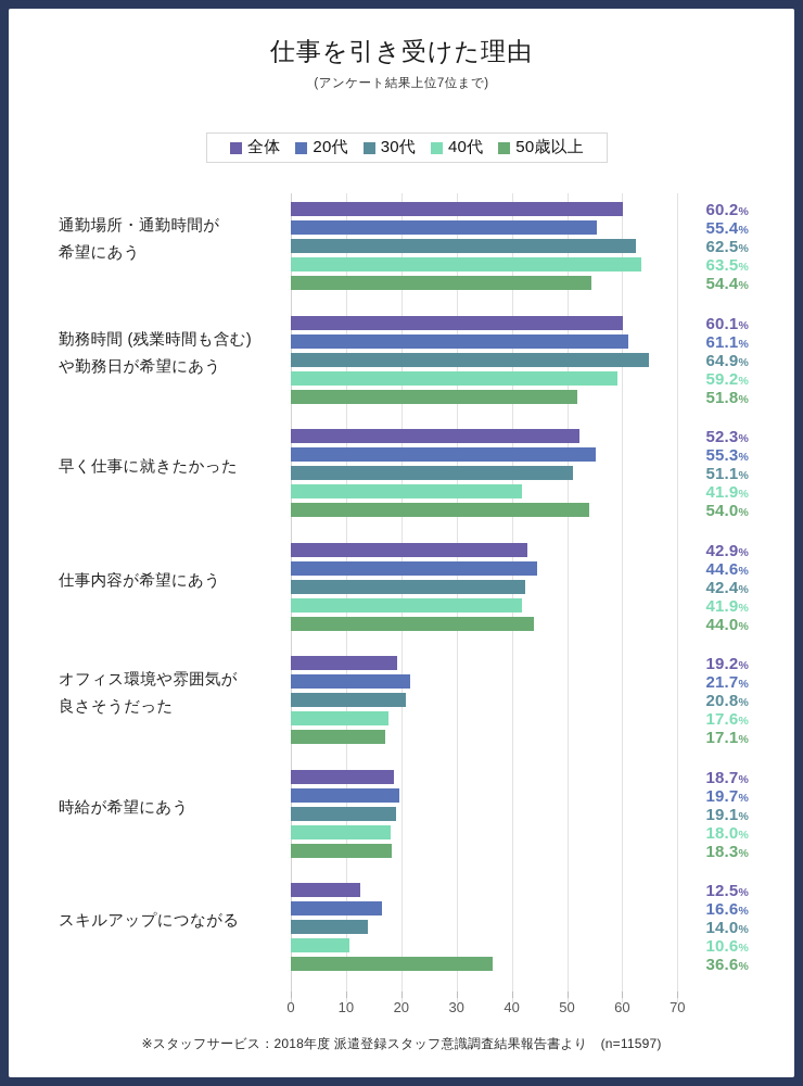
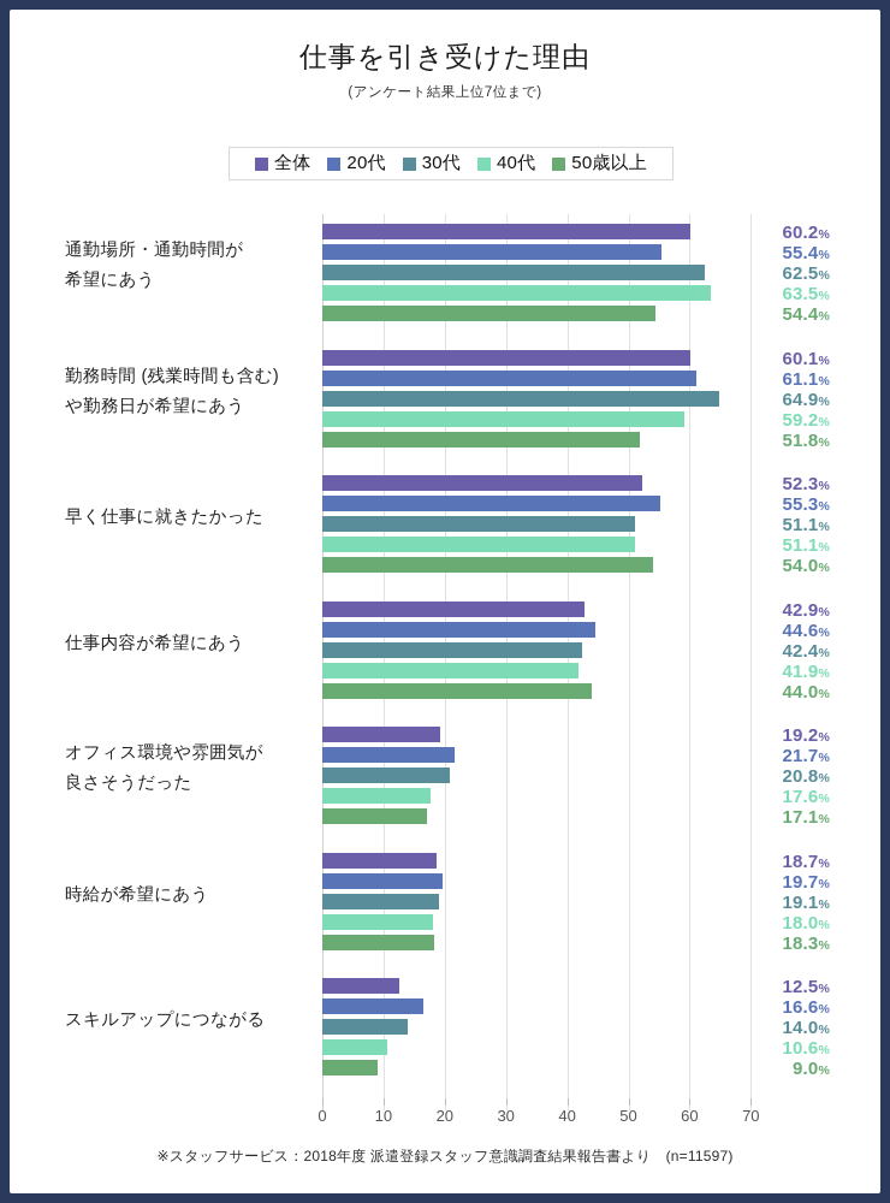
40代/早く仕事に就きたかった: 41.9 -> 51.1
50歳以上/スキルアップにつながる: 36.6 -> 9.0
